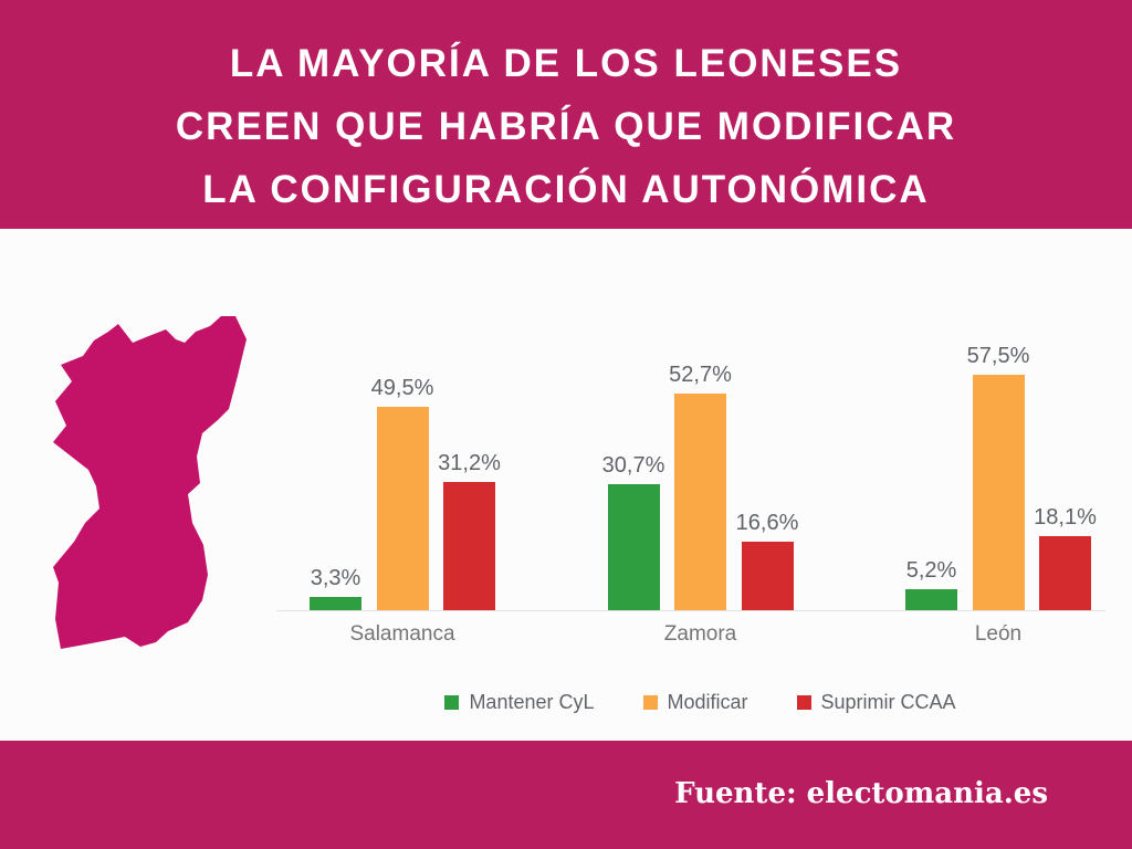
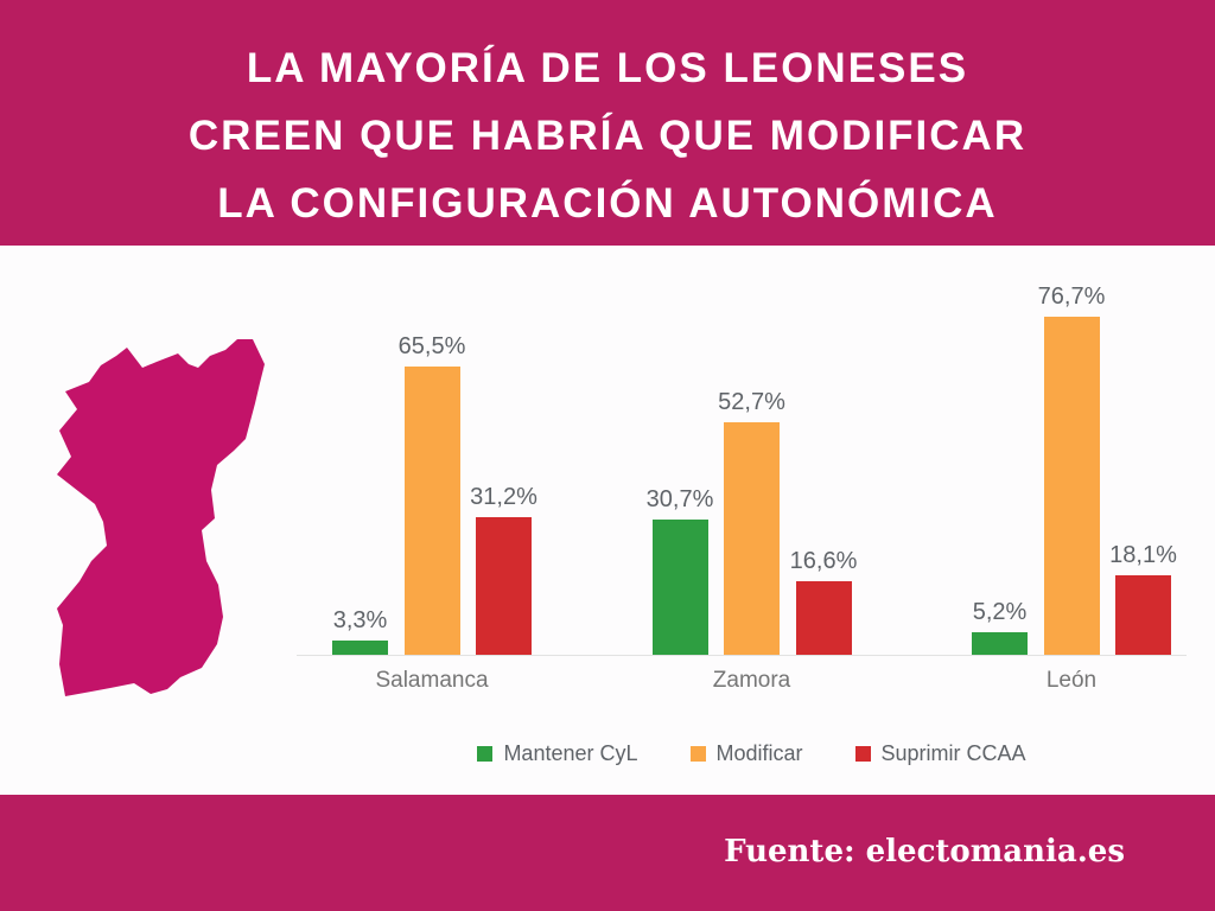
Modificar/Salamanca: 49,5% -> 65,5%
Modificar/León: 57,5% -> 76,7%
